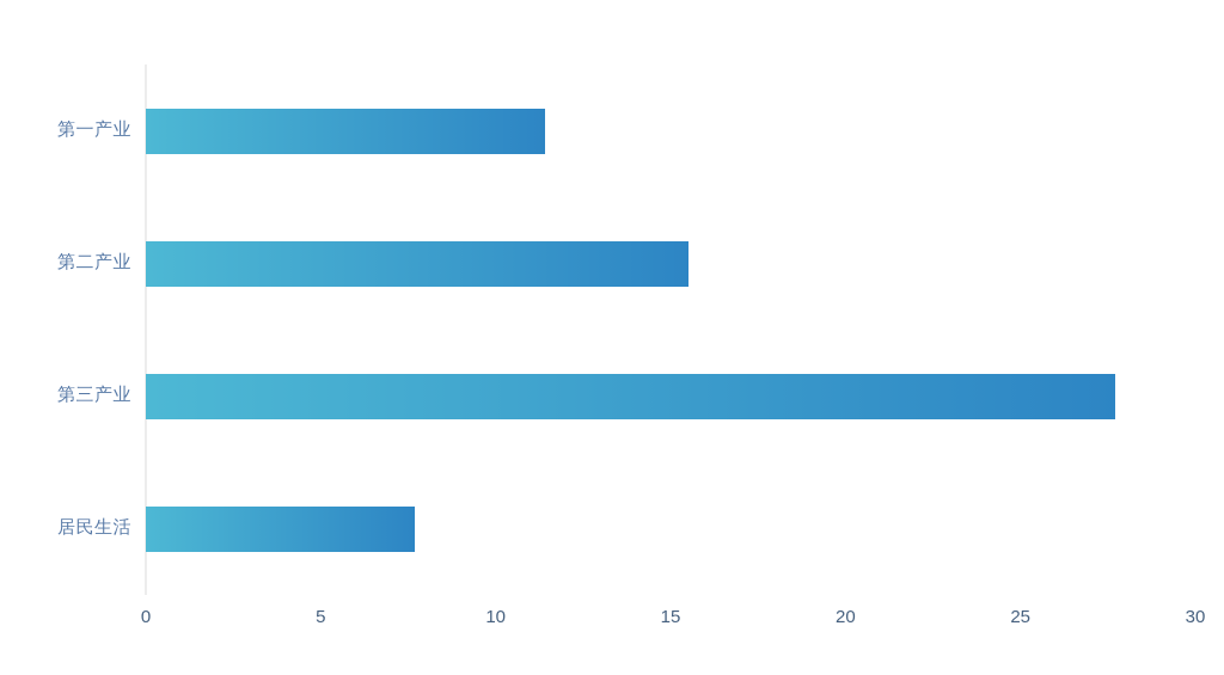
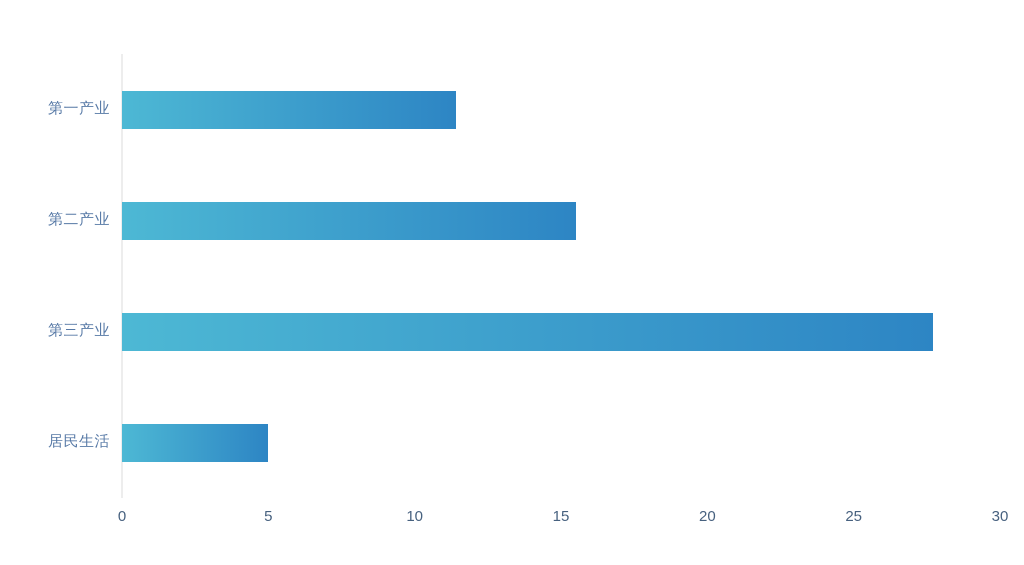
居民生活: 7.7 -> 5.0
